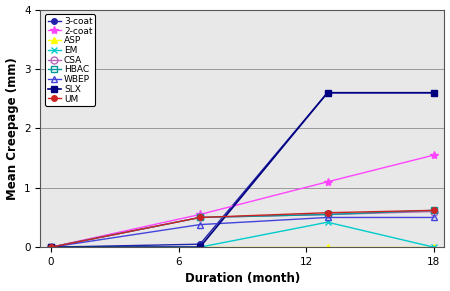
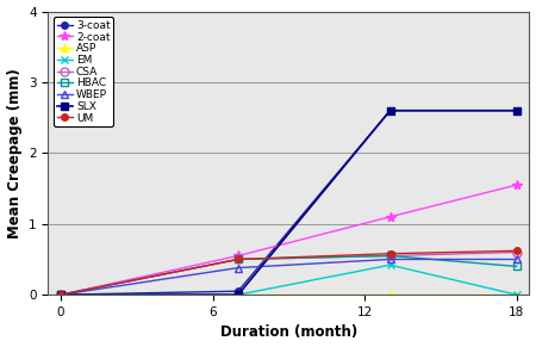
HBAC/18: 0.62 -> 0.40
